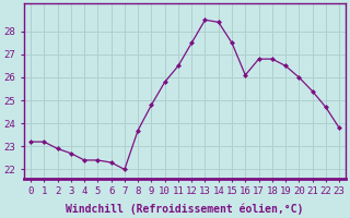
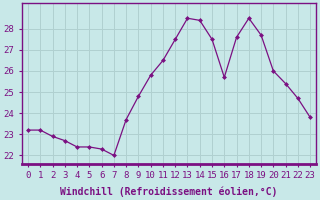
16: 26.1 -> 25.7
17: 26.8 -> 27.6
18: 26.8 -> 28.5
19: 26.5 -> 27.7
